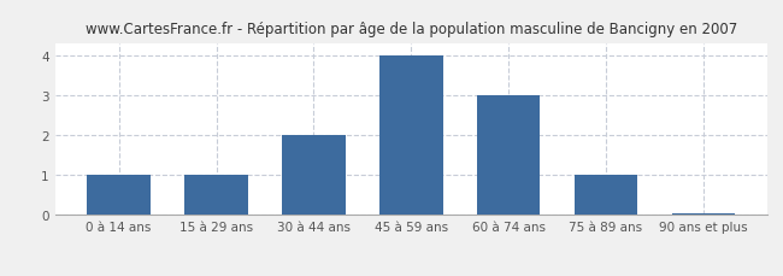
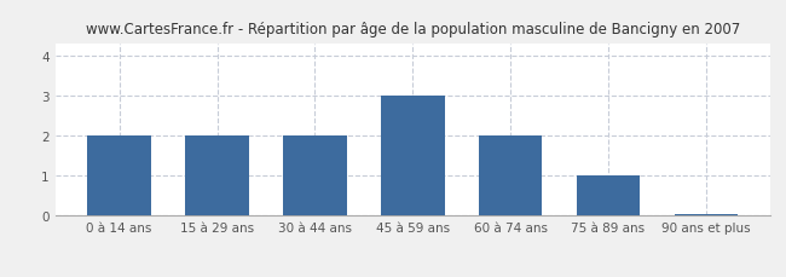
0 à 14 ans: 1.00 -> 2.00
15 à 29 ans: 1.00 -> 2.00
45 à 59 ans: 4.00 -> 3.00
60 à 74 ans: 3.00 -> 2.00
